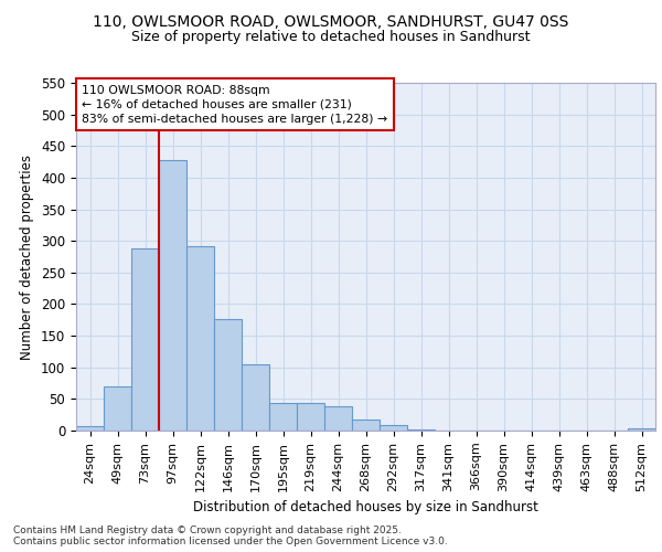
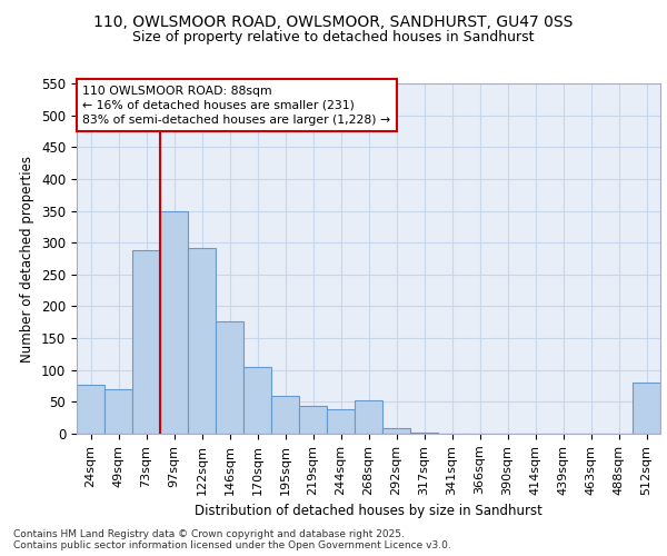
24sqm: 7 -> 76
97sqm: 428 -> 350
195sqm: 43 -> 60
268sqm: 17 -> 52
512sqm: 3 -> 80
